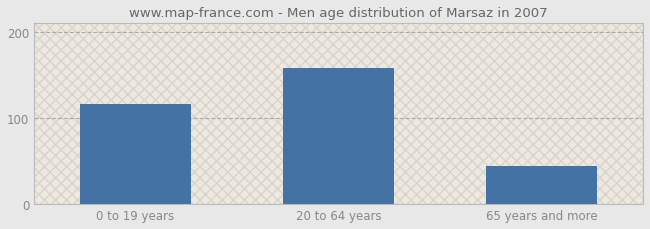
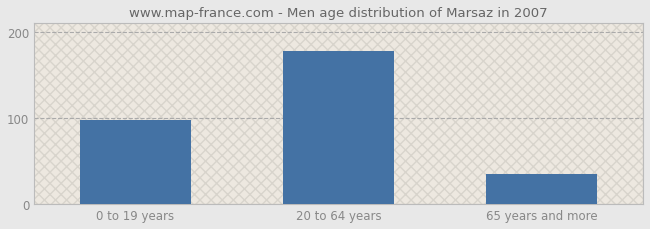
0 to 19 years: 116 -> 98
20 to 64 years: 158 -> 178
65 years and more: 44 -> 35
